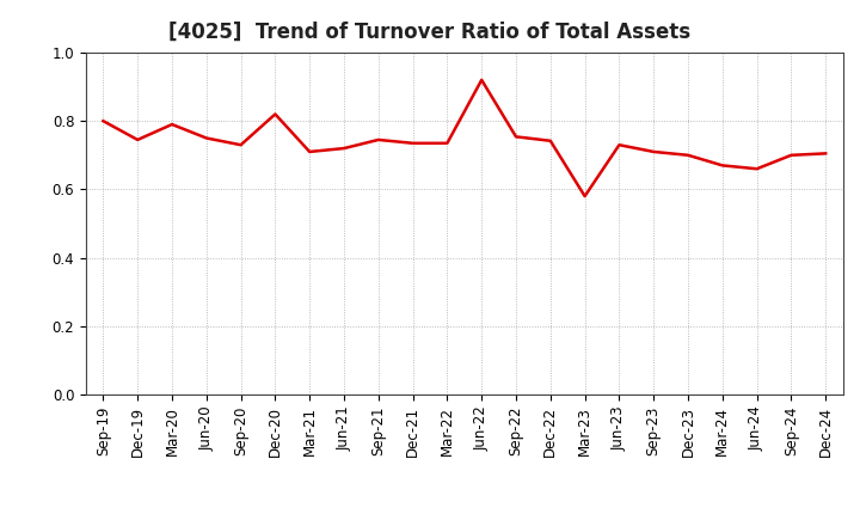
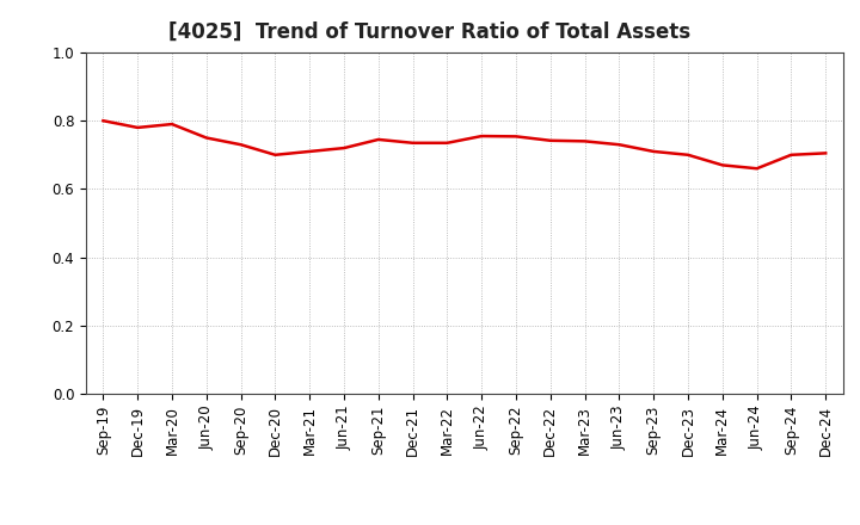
Dec-19: 0.745 -> 0.780
Dec-20: 0.820 -> 0.700
Jun-22: 0.920 -> 0.755
Mar-23: 0.580 -> 0.740
